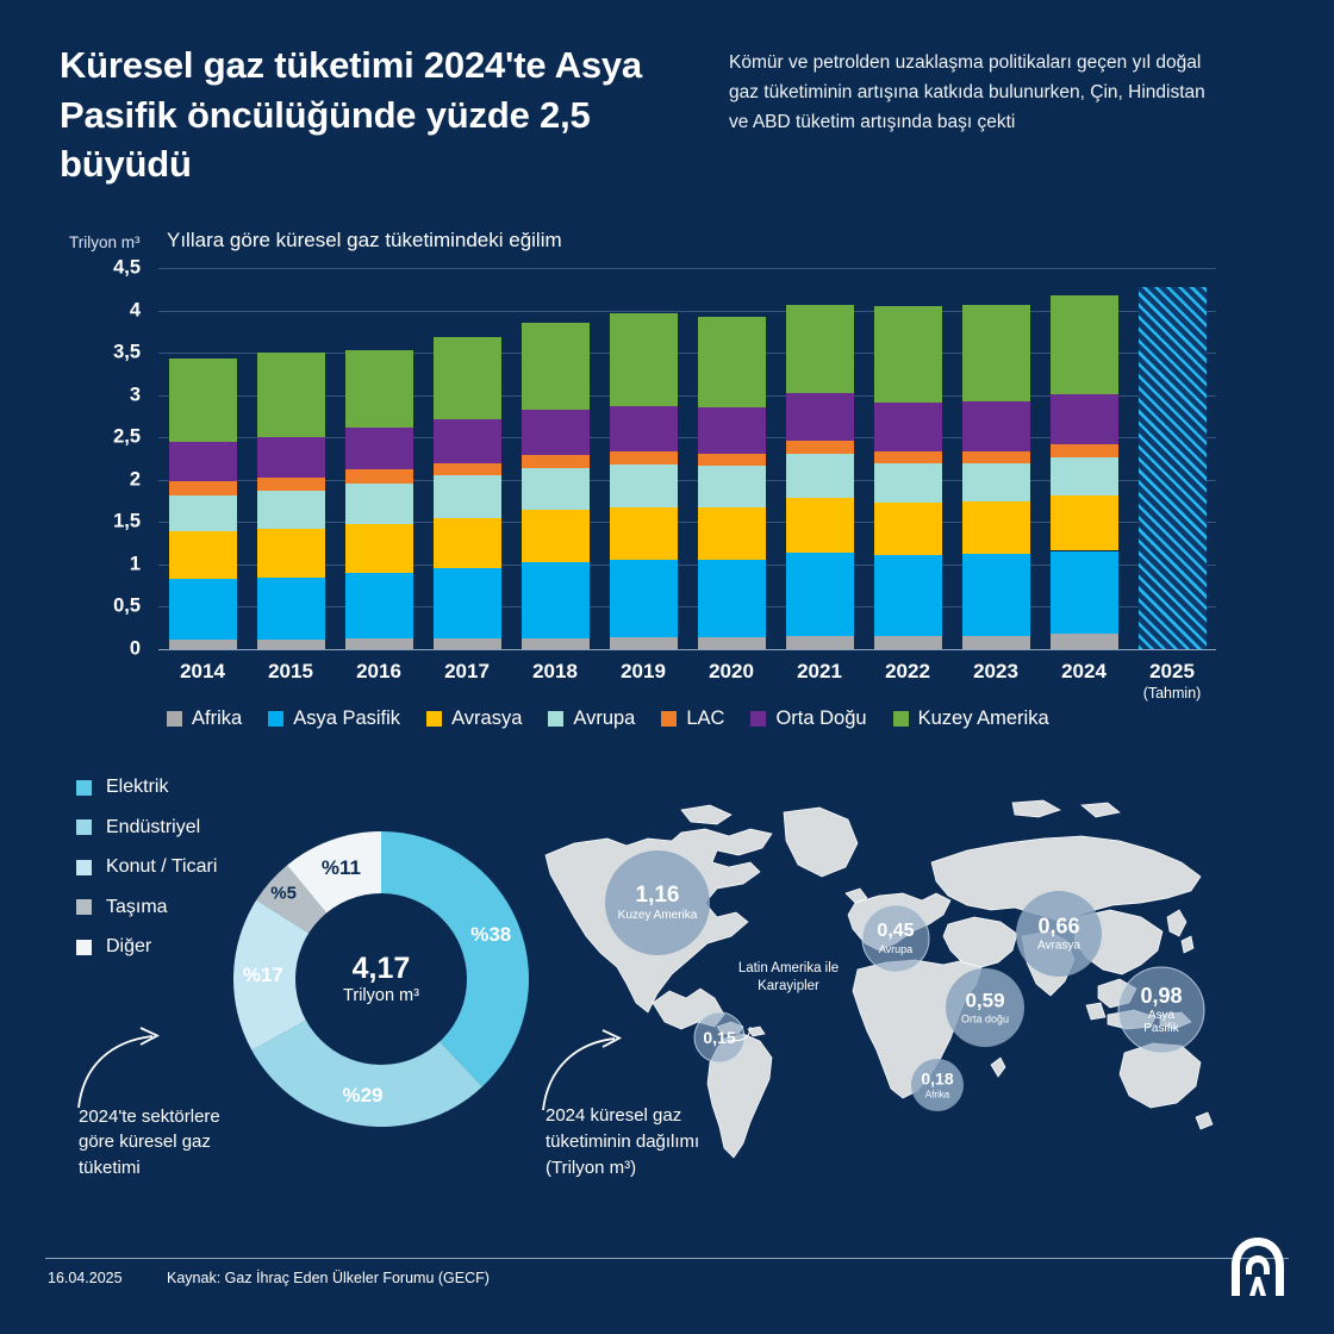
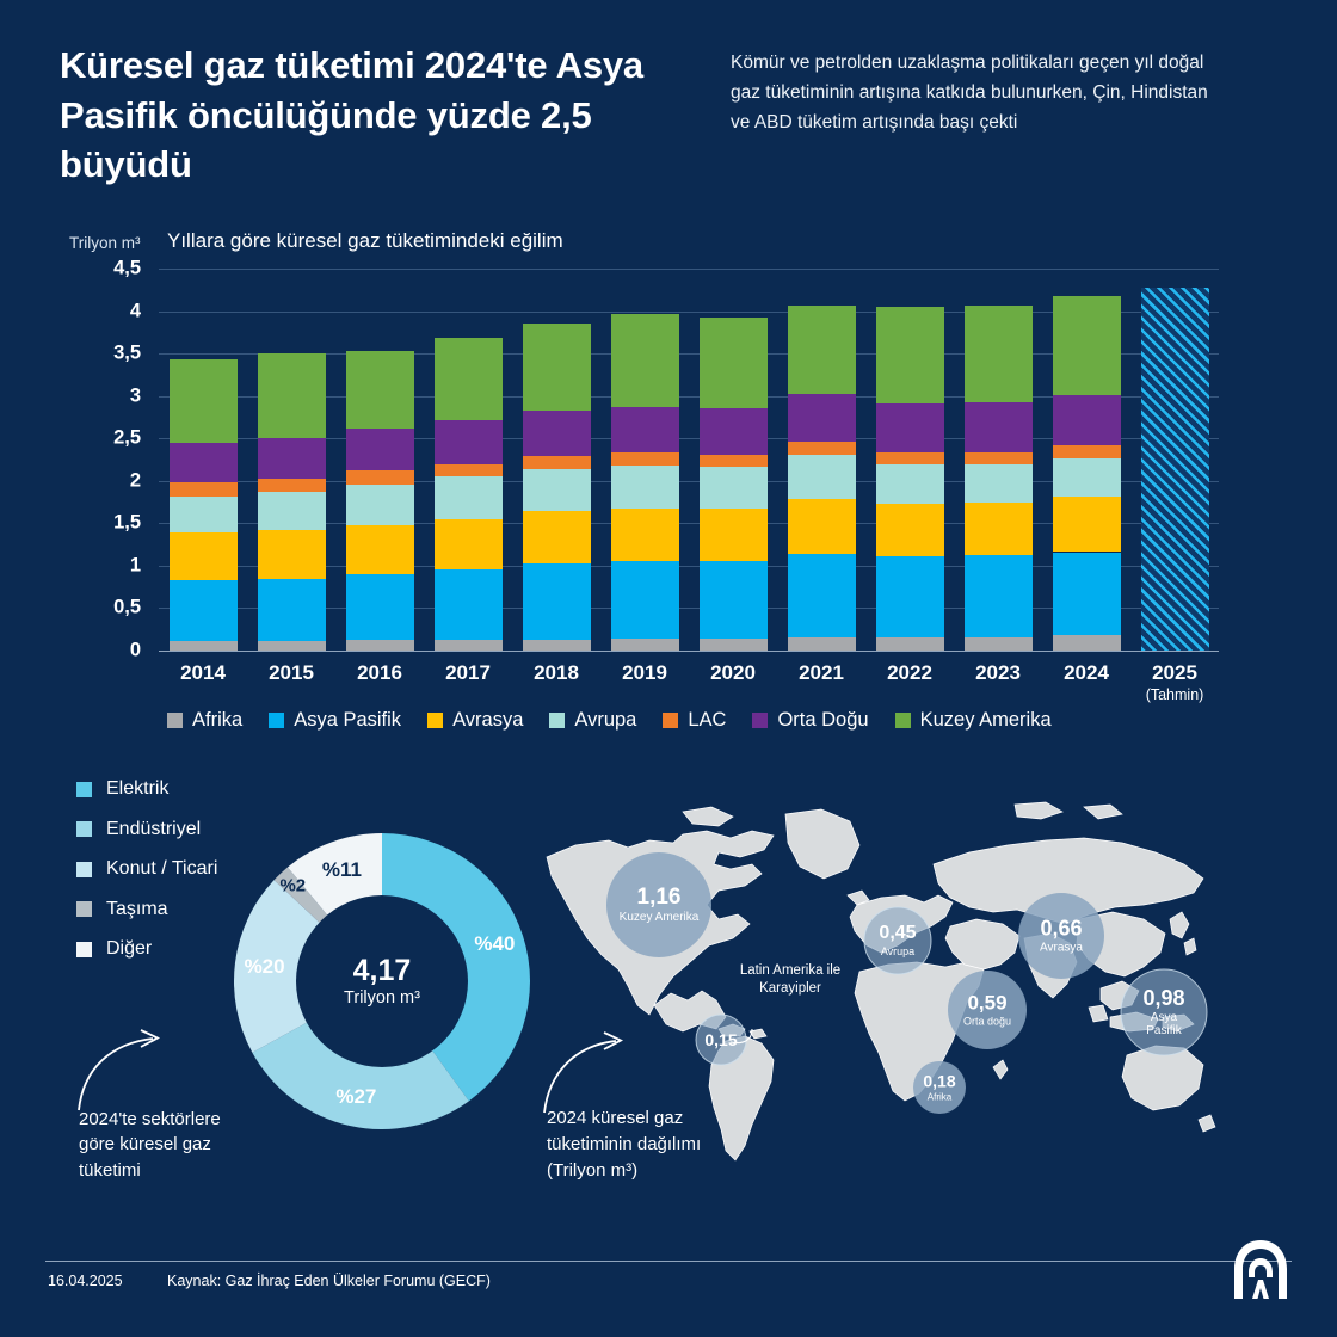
2024'te sektörlere göre küresel gaz tüketimi/Elektrik: 38 -> 40
2024'te sektörlere göre küresel gaz tüketimi/Endüstriyel: 29 -> 27
2024'te sektörlere göre küresel gaz tüketimi/Konut / Ticari: 17 -> 20
2024'te sektörlere göre küresel gaz tüketimi/Taşıma: 5 -> 2
